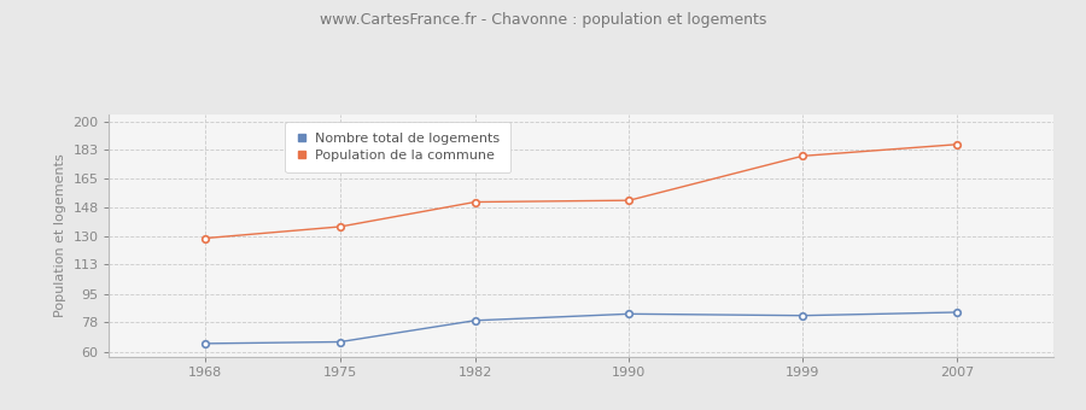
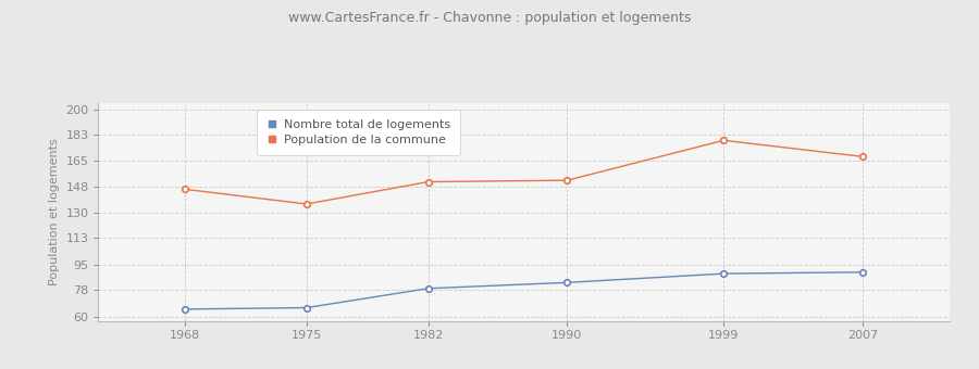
Population de la commune/1968: 129 -> 146
Nombre total de logements/1999: 82 -> 89
Nombre total de logements/2007: 84 -> 90
Population de la commune/2007: 186 -> 168
